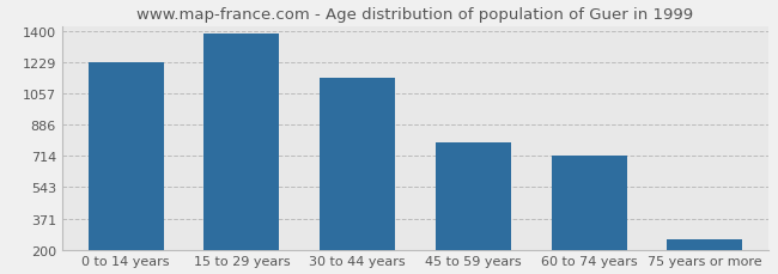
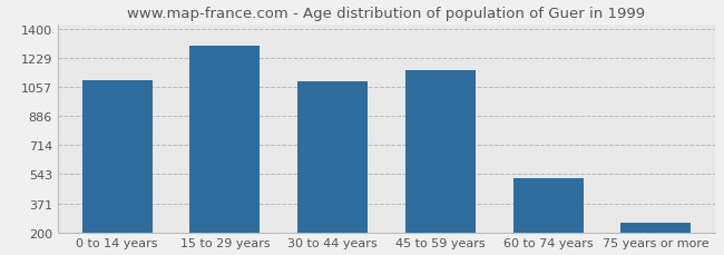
0 to 14 years: 1230 -> 1100
15 to 29 years: 1390 -> 1300
30 to 44 years: 1140 -> 1090
45 to 59 years: 790 -> 1160
60 to 74 years: 710 -> 520
